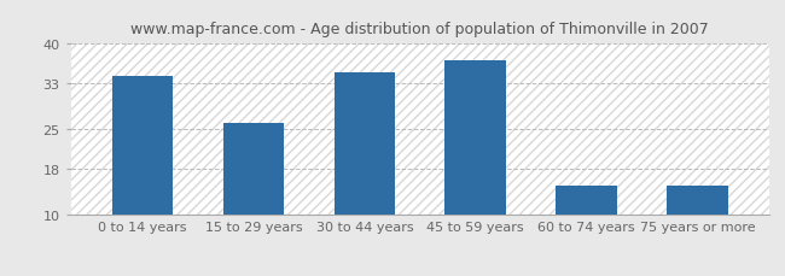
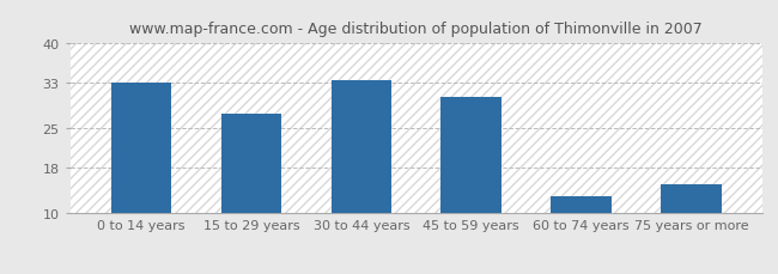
0 to 14 years: 34.2 -> 33.0
15 to 29 years: 26.0 -> 27.5
30 to 44 years: 35.0 -> 33.5
45 to 59 years: 37.0 -> 30.5
60 to 74 years: 15.2 -> 13.0
